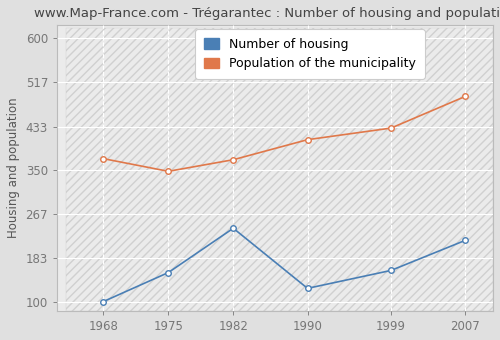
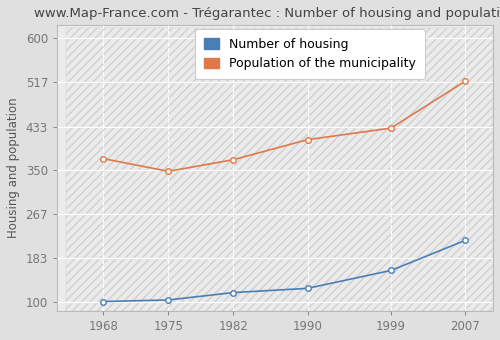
Number of housing/1975: 156 -> 104
Number of housing/1982: 240 -> 118
Population of the municipality/2007: 490 -> 519
